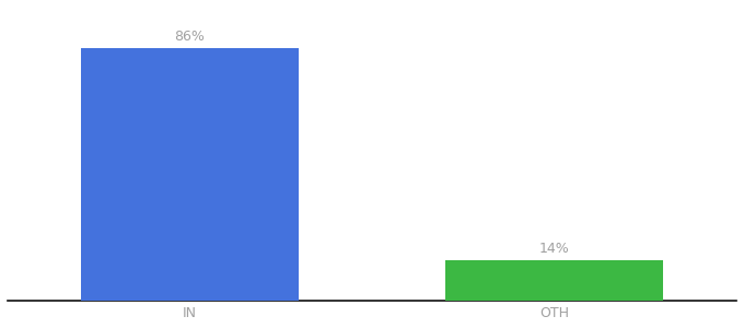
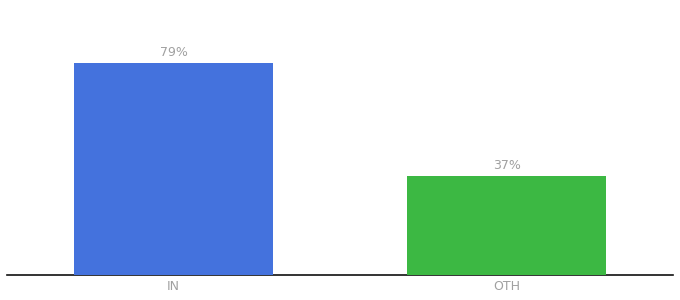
IN: 86% -> 79%
OTH: 14% -> 37%
